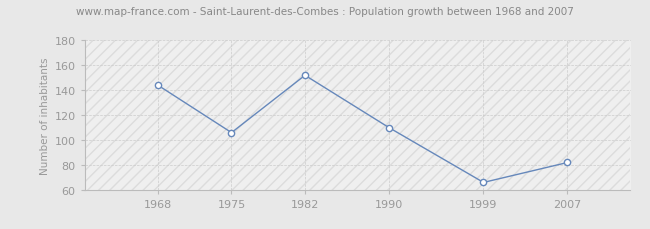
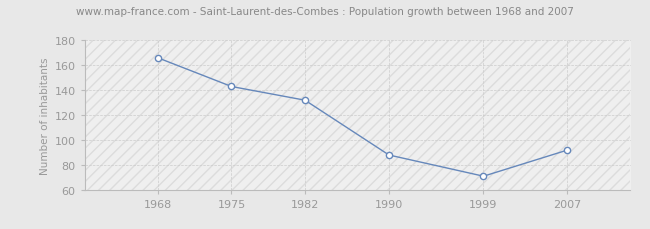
1968: 144 -> 166
1975: 106 -> 143
1982: 152 -> 132
1990: 110 -> 88
1999: 66 -> 71
2007: 82 -> 92
